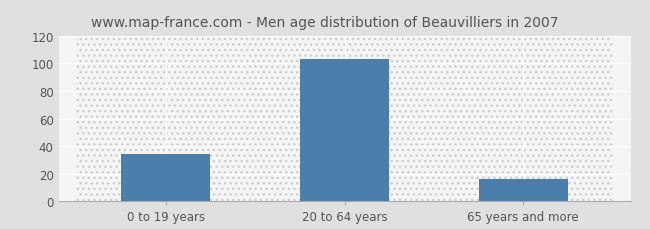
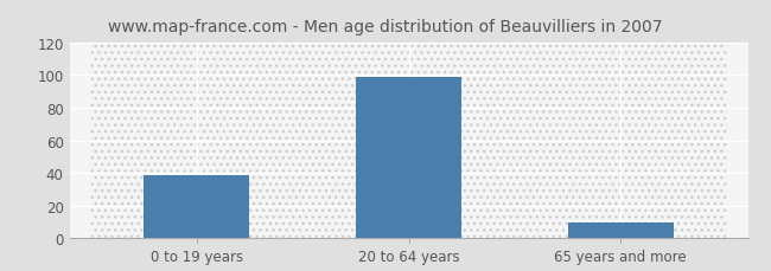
0 to 19 years: 34 -> 39
20 to 64 years: 103 -> 99
65 years and more: 16 -> 10
